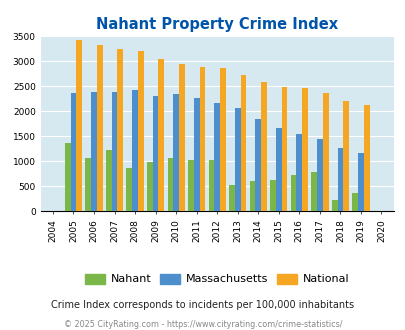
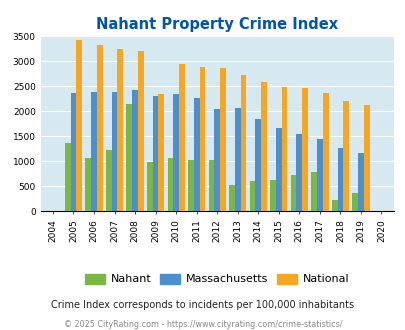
Nahant/2008: 860 -> 2150
National/2009: 3040 -> 2350
Massachusetts/2012: 2170 -> 2050
